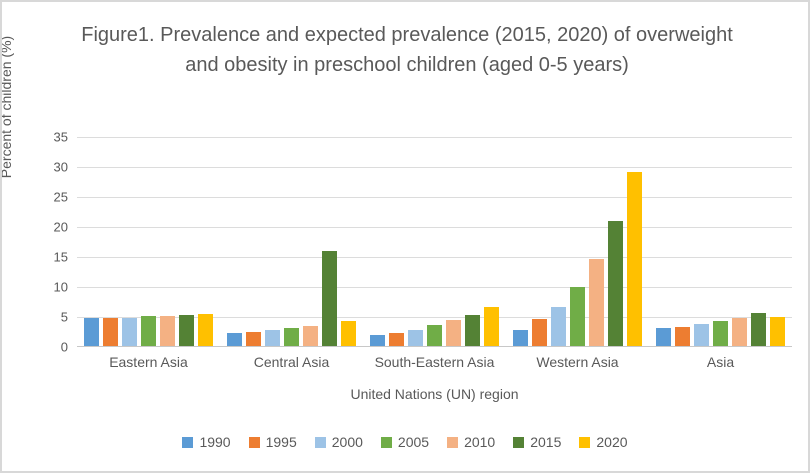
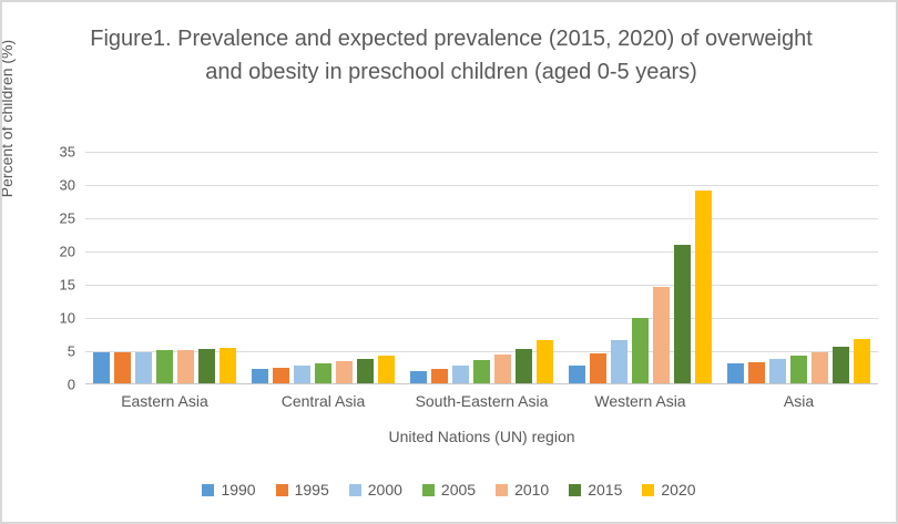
2015/Central Asia: 16 -> 4
2020/Asia: 5 -> 7
